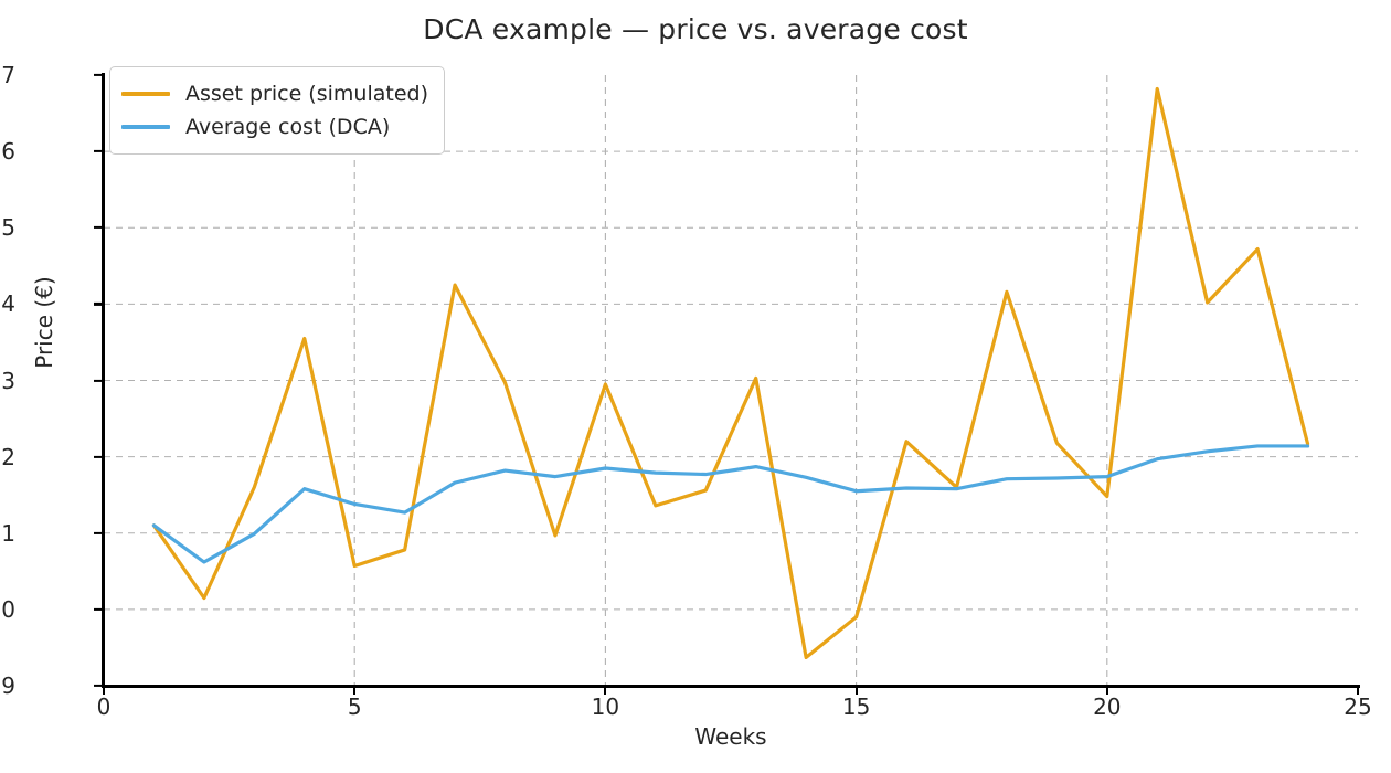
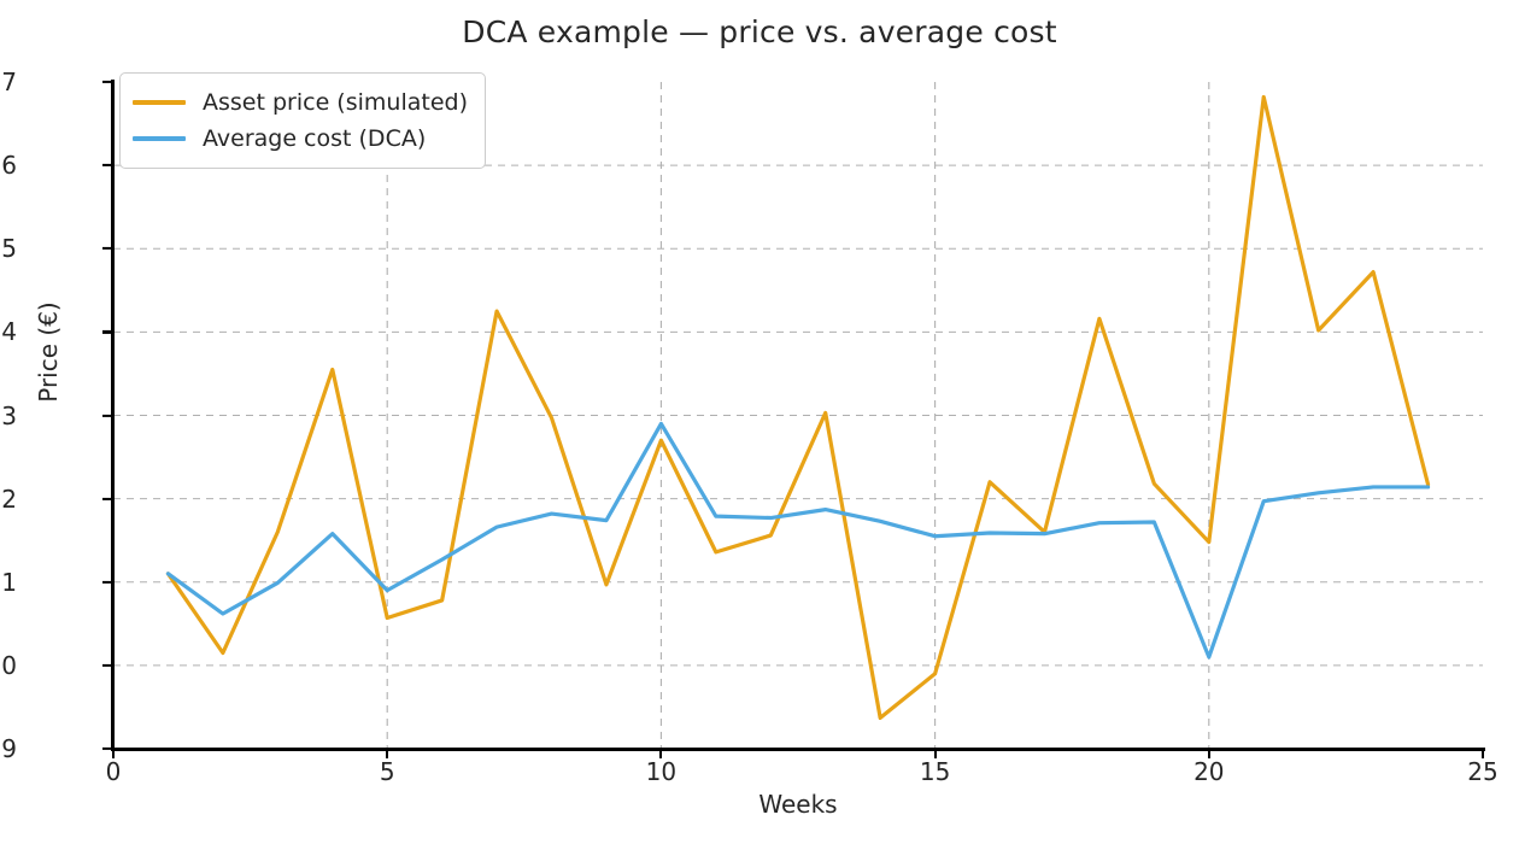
Average cost (DCA)/5: 31.4 -> 30.9
Asset price (simulated)/10: 33.0 -> 32.7
Average cost (DCA)/10: 31.9 -> 32.9
Average cost (DCA)/20: 31.7 -> 30.1
